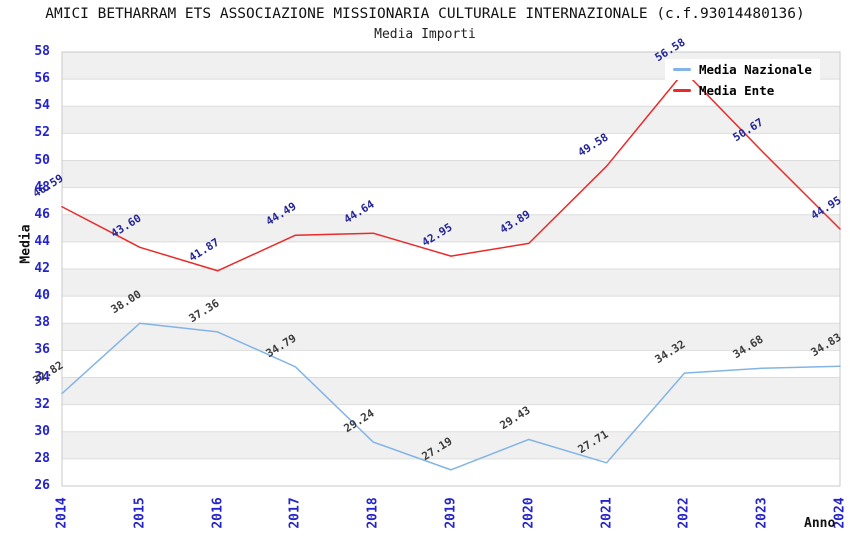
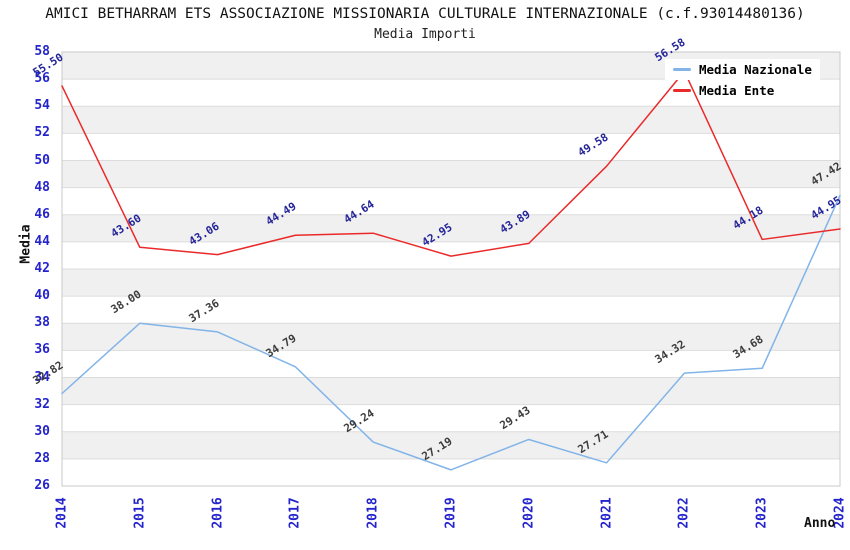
Media Ente/2014: 46.59 -> 55.50
Media Ente/2016: 41.87 -> 43.06
Media Ente/2023: 50.67 -> 44.18
Media Nazionale/2024: 34.83 -> 47.42
